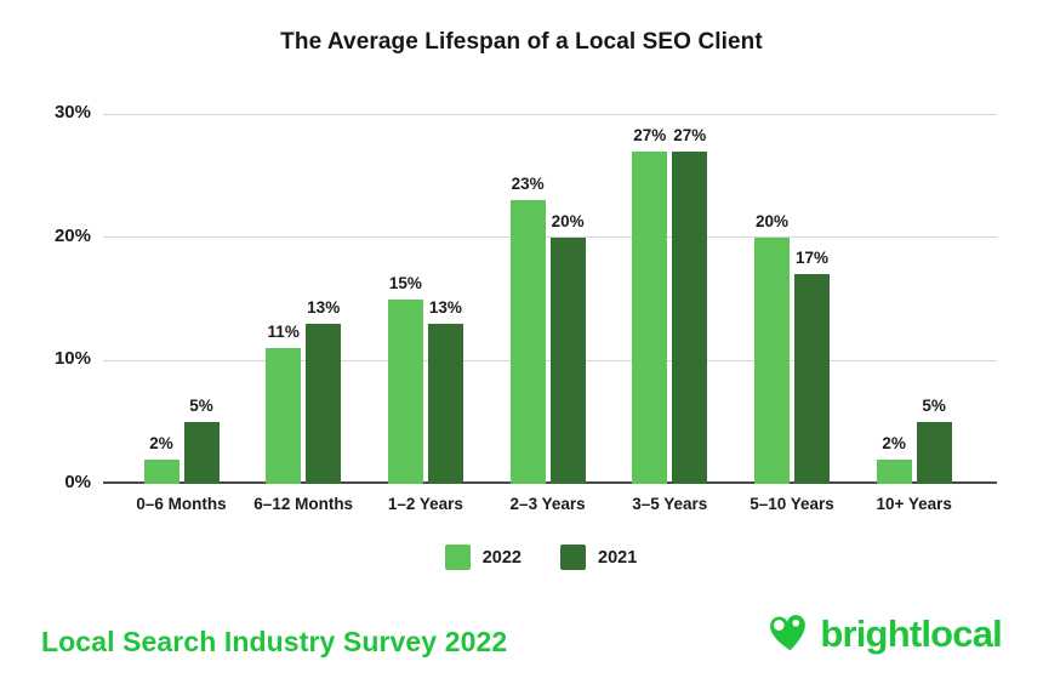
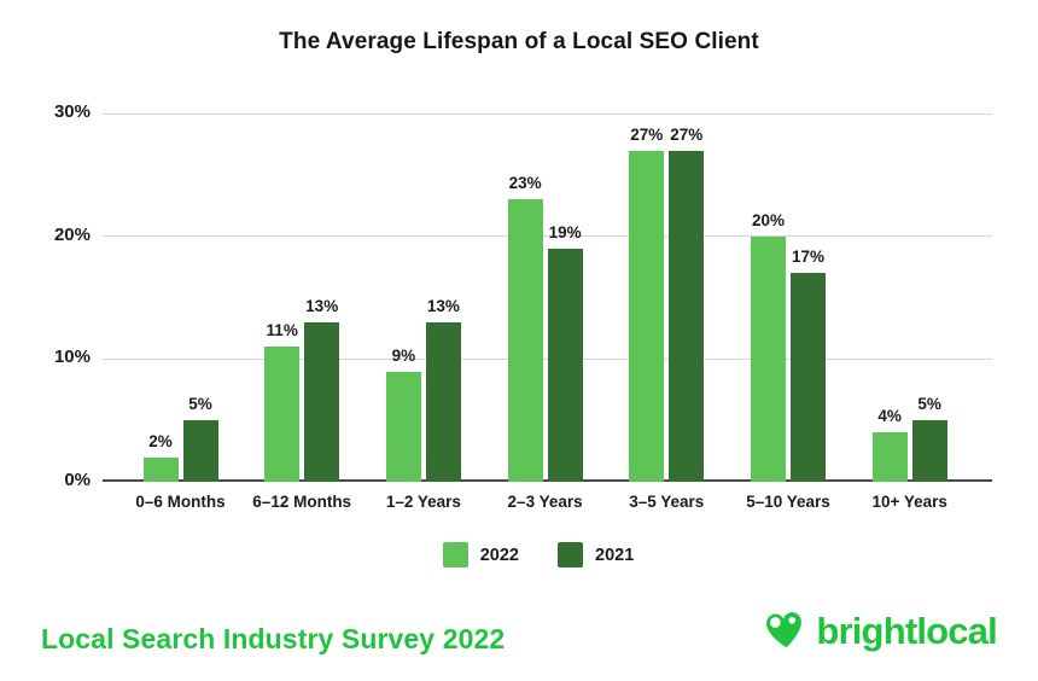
2022/1–2 Years: 15% -> 9%
2021/2–3 Years: 20% -> 19%
2022/10+ Years: 2% -> 4%
